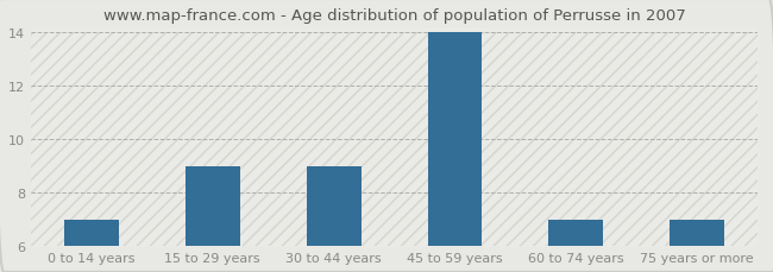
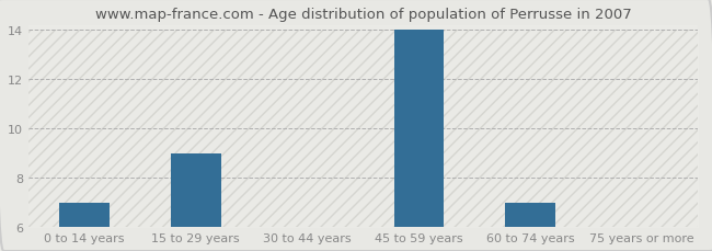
30 to 44 years: 9 -> 6
75 years or more: 7 -> 6
